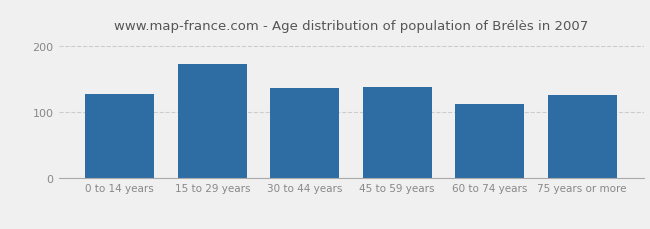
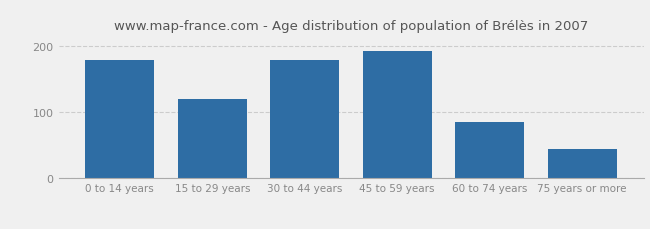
0 to 14 years: 128 -> 178
15 to 29 years: 172 -> 120
30 to 44 years: 136 -> 178
45 to 59 years: 138 -> 192
60 to 74 years: 112 -> 85
75 years or more: 126 -> 45
